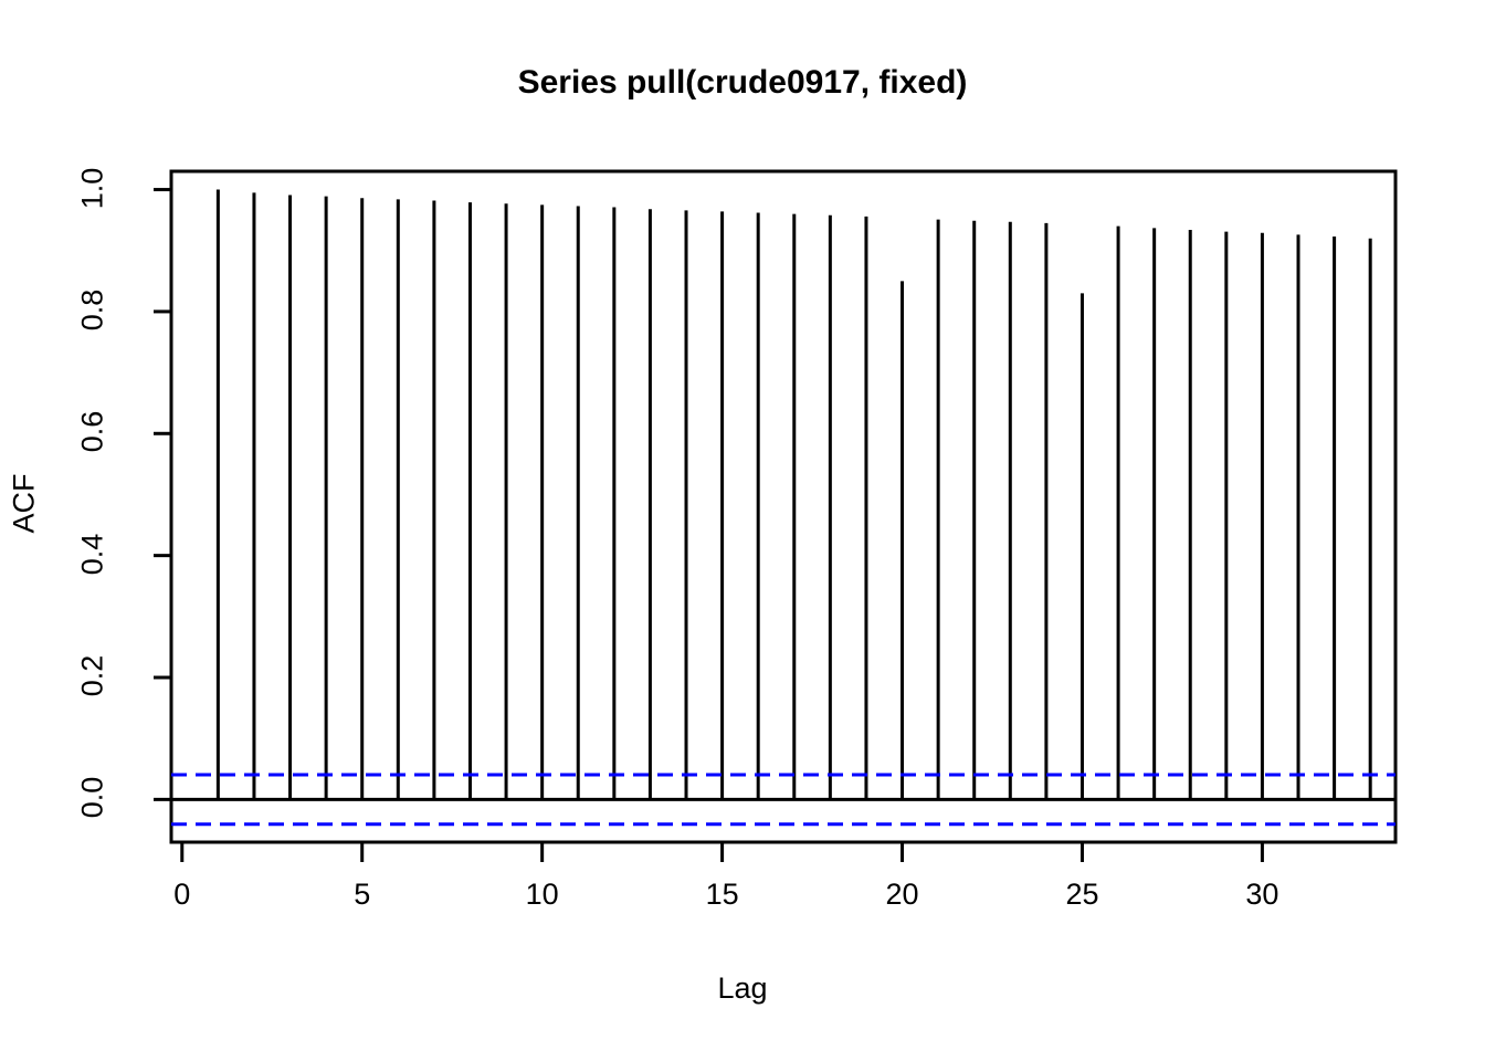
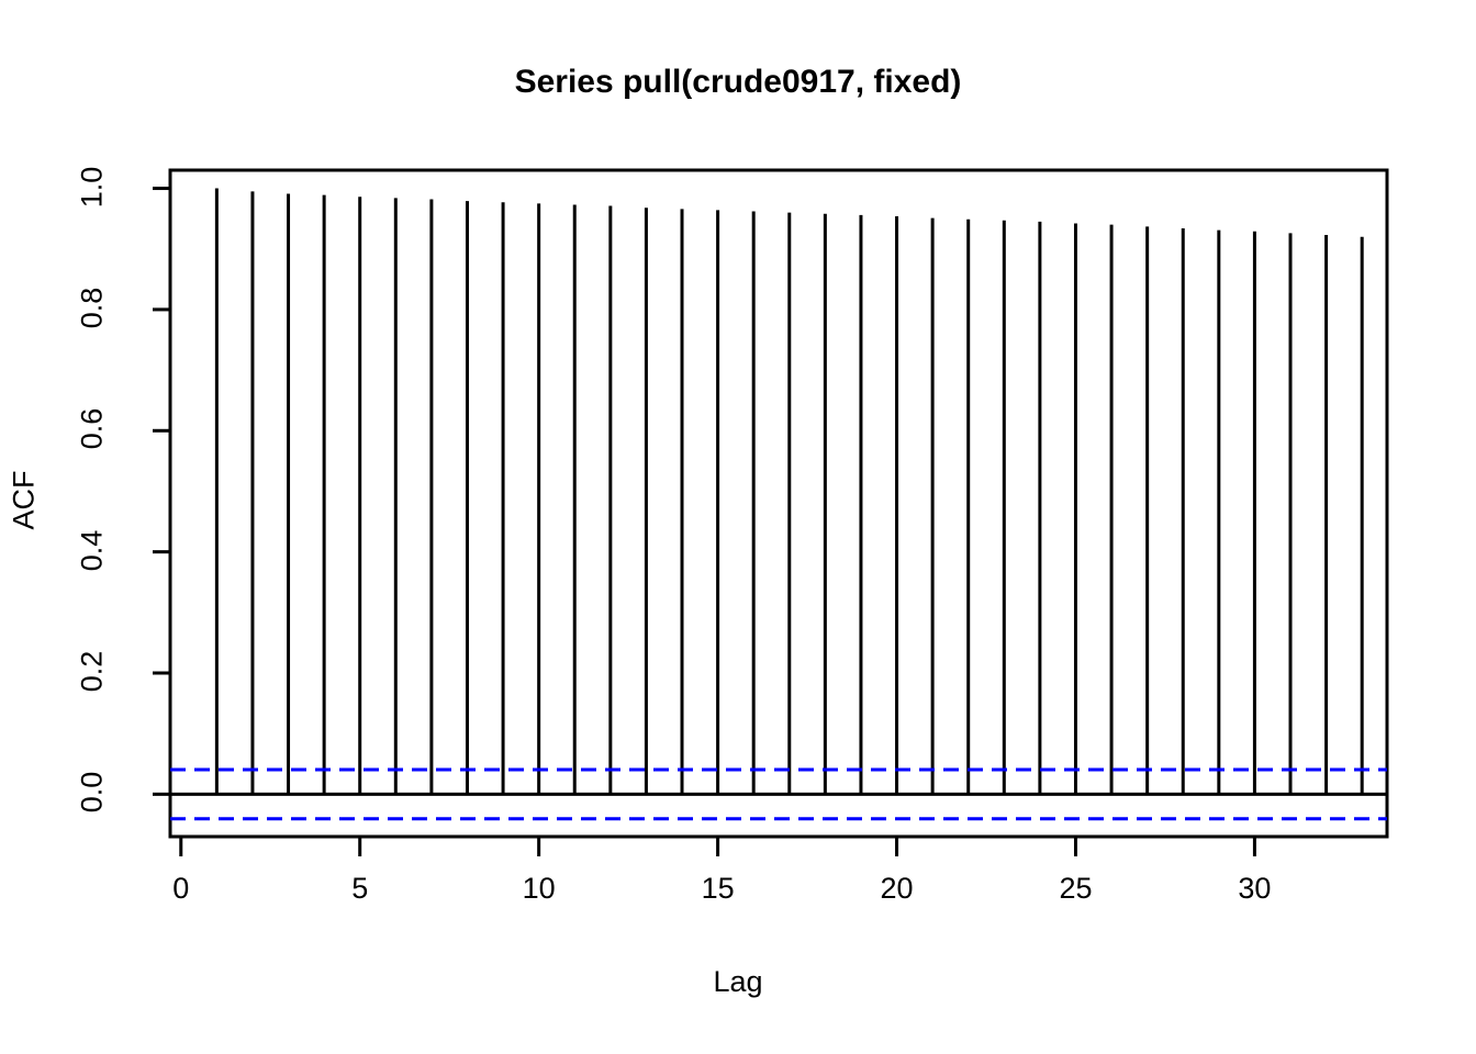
20: 0.85 -> 0.95
25: 0.83 -> 0.94
